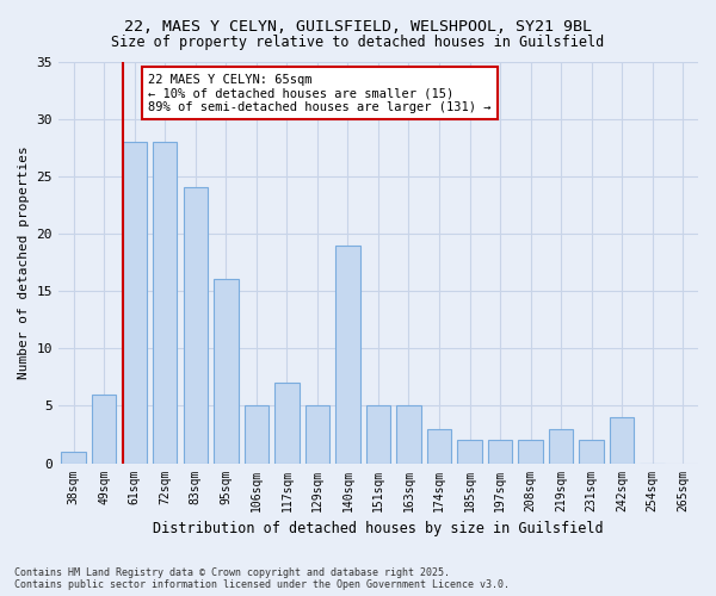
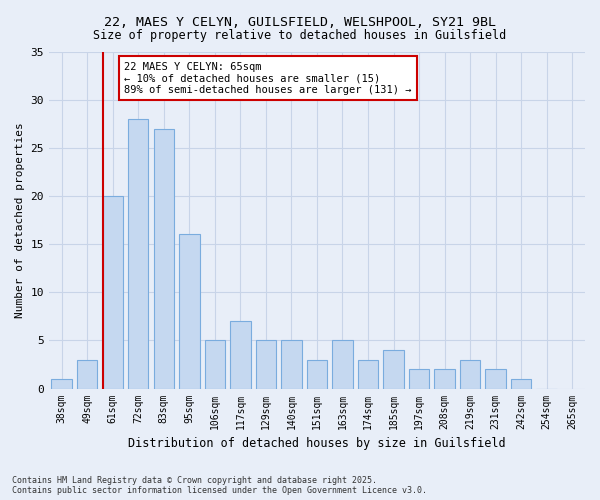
49sqm: 6 -> 3
61sqm: 28 -> 20
83sqm: 24 -> 27
140sqm: 19 -> 5
151sqm: 5 -> 3
185sqm: 2 -> 4
242sqm: 4 -> 1
